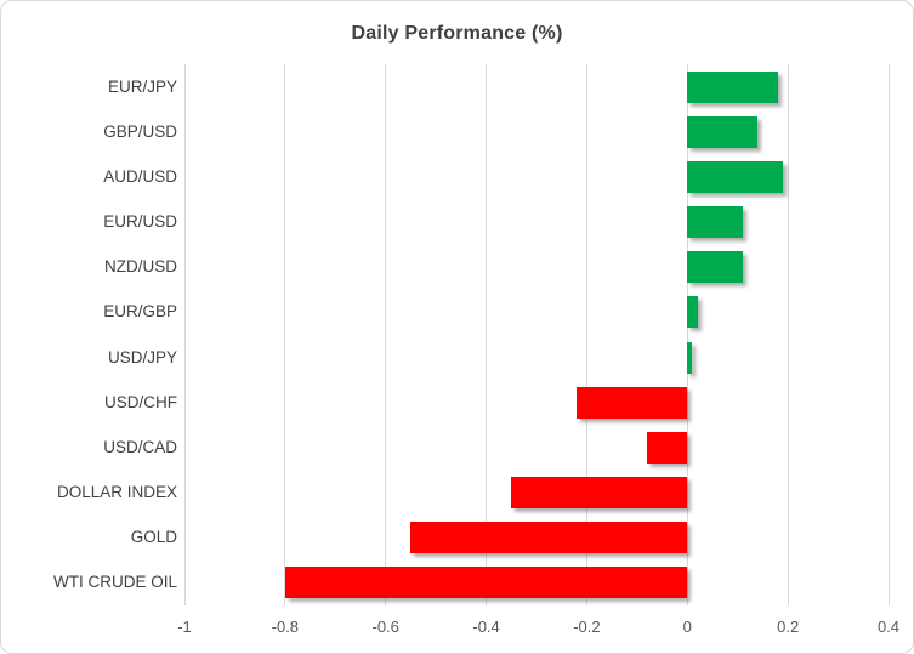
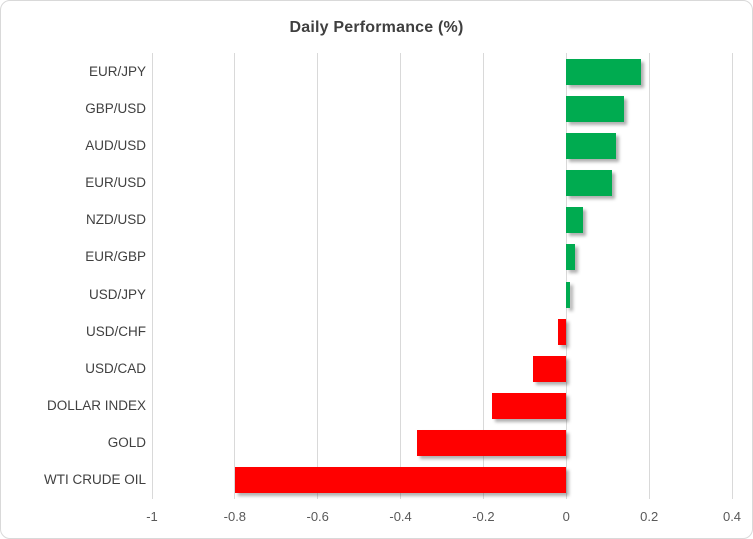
AUD/USD: 0.19 -> 0.12
NZD/USD: 0.11 -> 0.04
USD/CHF: -0.22 -> -0.02
DOLLAR INDEX: -0.35 -> -0.18
GOLD: -0.55 -> -0.36
